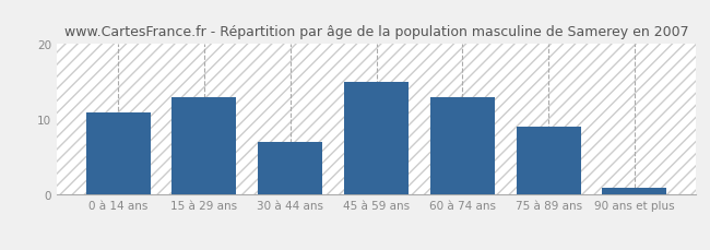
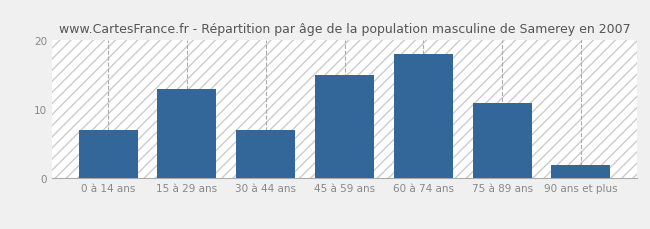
0 à 14 ans: 11 -> 7
60 à 74 ans: 13 -> 18
75 à 89 ans: 9 -> 11
90 ans et plus: 1 -> 2
